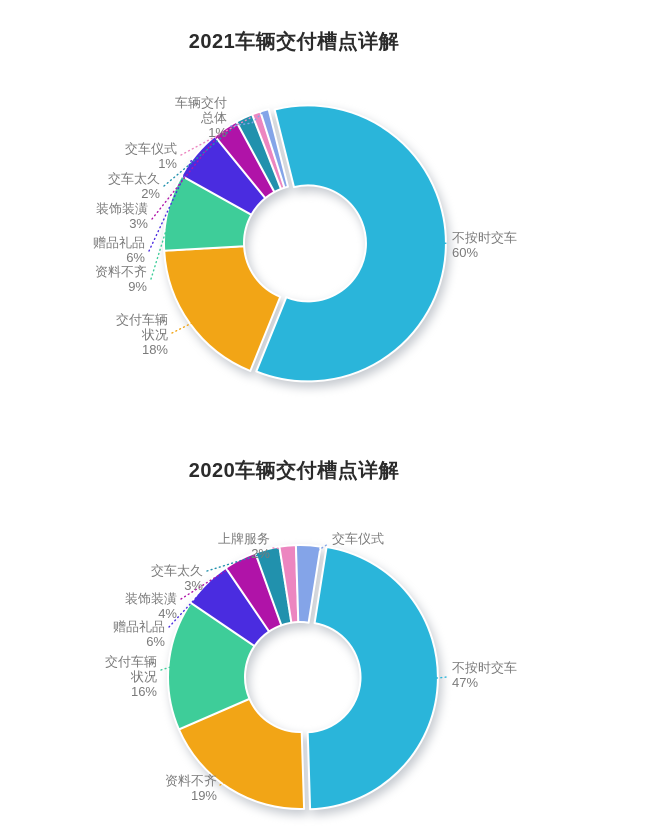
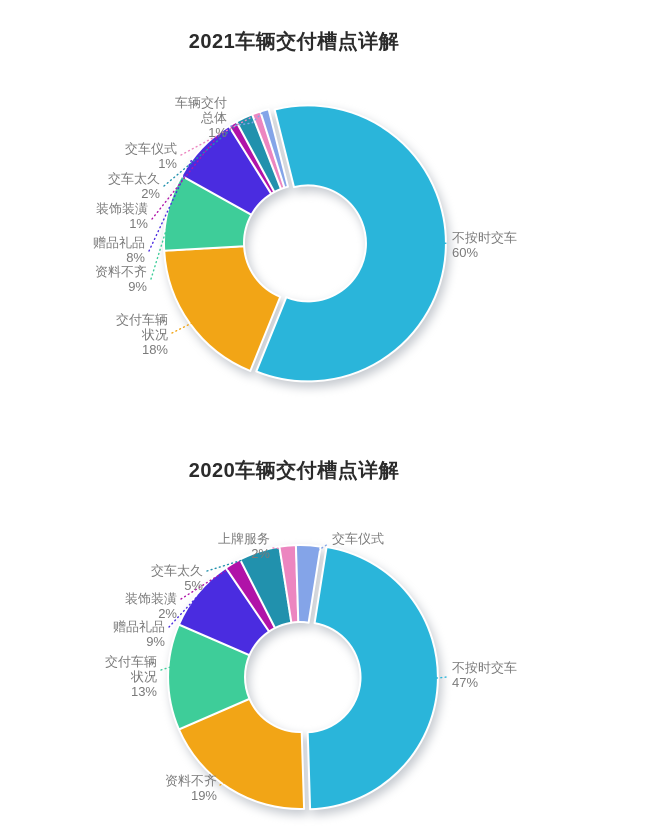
2021车辆交付槽点详解/赠品礼品: 6% -> 8%
2021车辆交付槽点详解/装饰装潢: 3% -> 1%
2020车辆交付槽点详解/交付车辆状况: 16% -> 13%
2020车辆交付槽点详解/赠品礼品: 6% -> 9%
2020车辆交付槽点详解/装饰装潢: 4% -> 2%
2020车辆交付槽点详解/交车太久: 3% -> 5%
